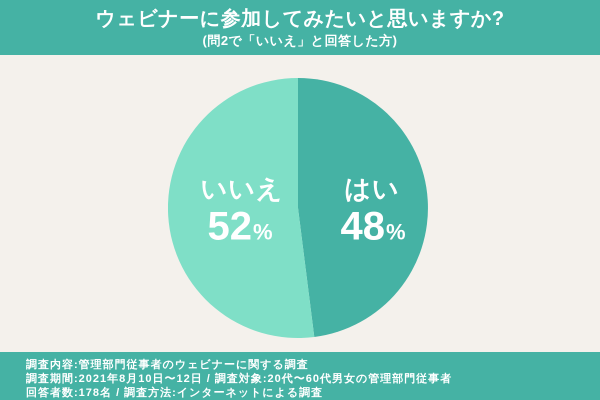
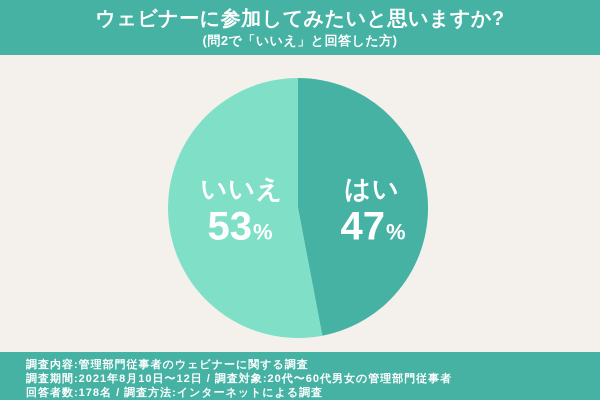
はい: 48 -> 47
いいえ: 52 -> 53
